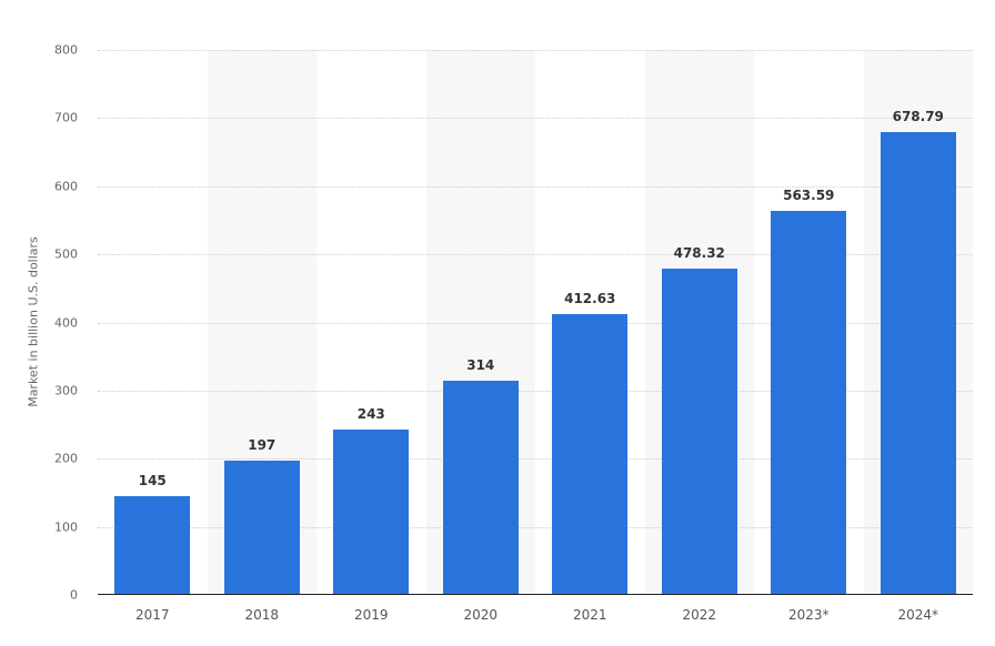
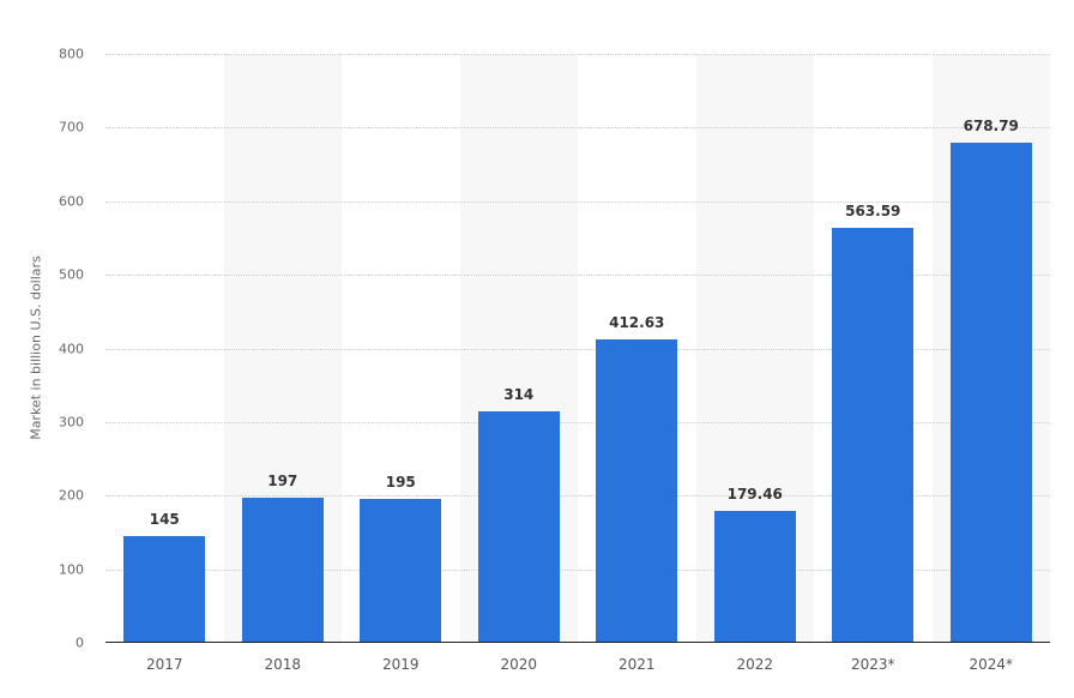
2019: 243 -> 195
2022: 478.32 -> 179.46
